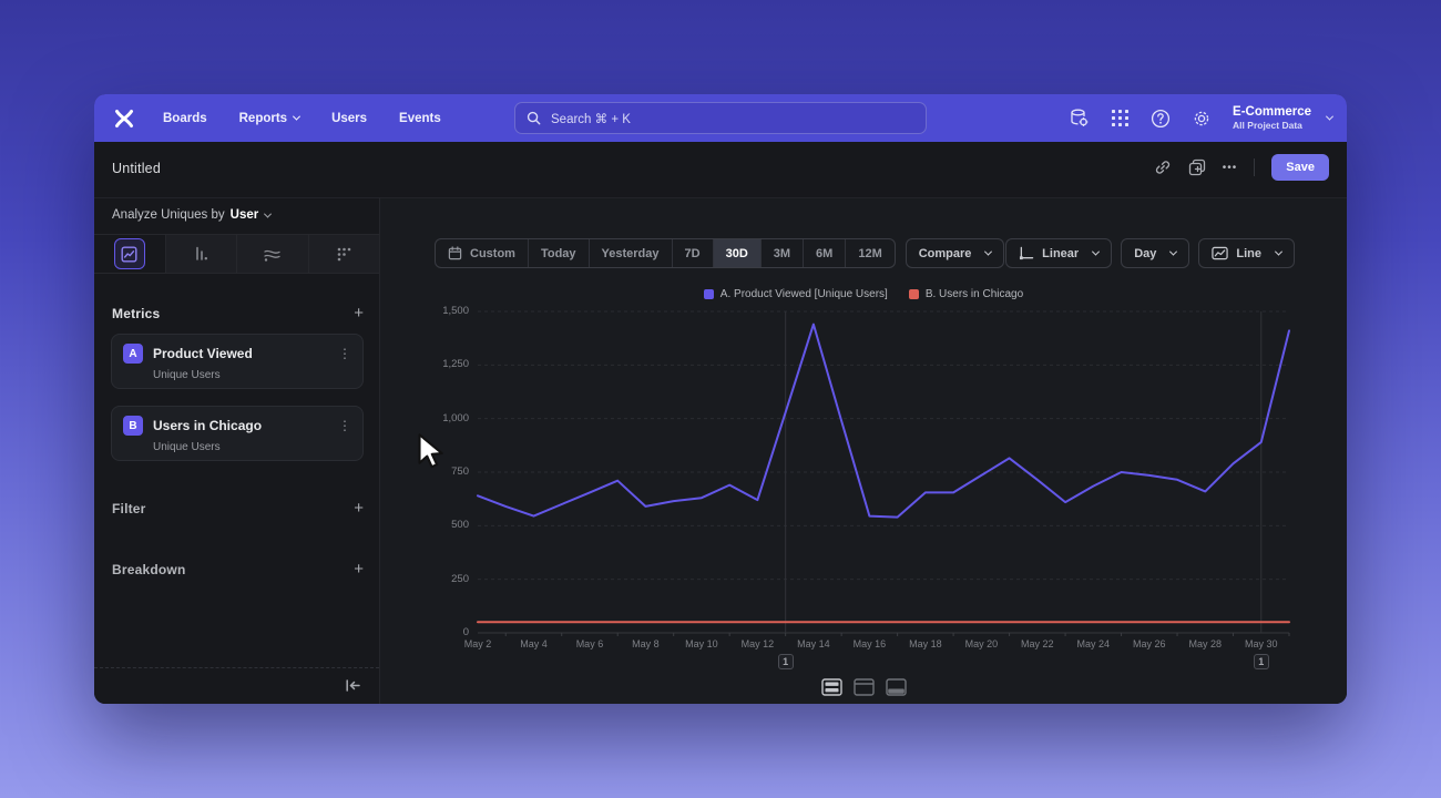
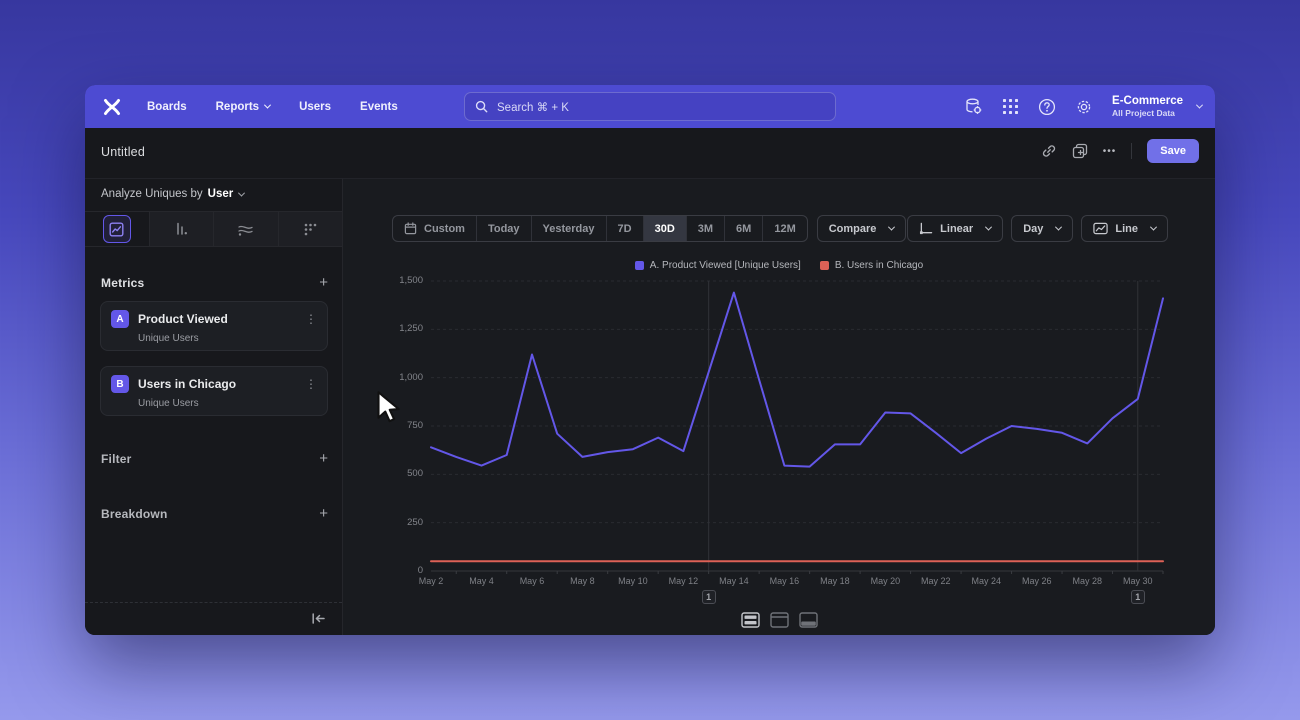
A. Product Viewed [Unique Users]/May 6: 660 -> 1120
A. Product Viewed [Unique Users]/May 20: 740 -> 820
